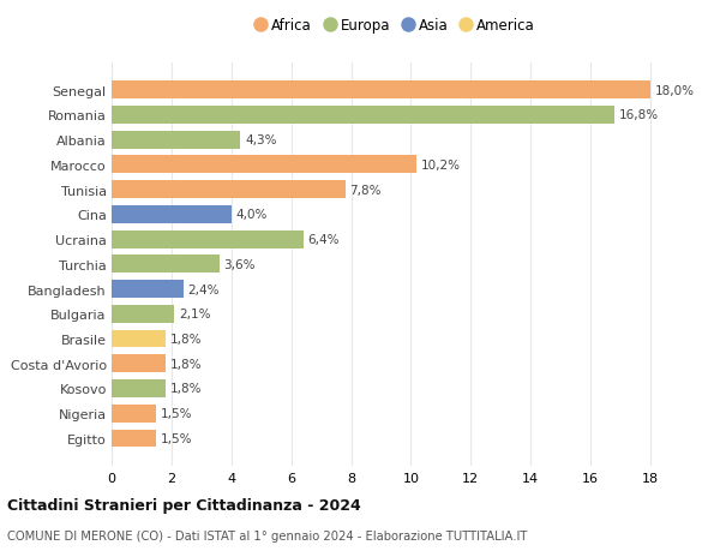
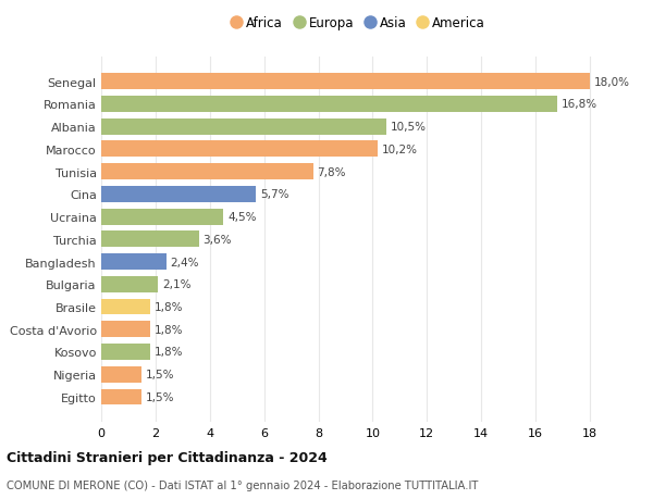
Albania: 4,3% -> 10,5%
Cina: 4,0% -> 5,7%
Ucraina: 6,4% -> 4,5%
